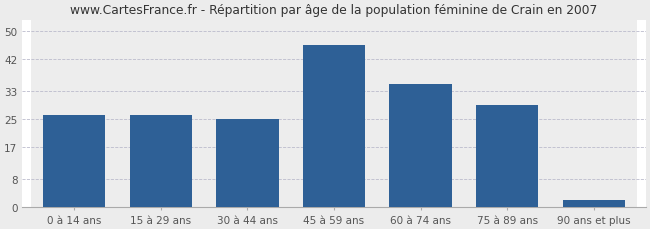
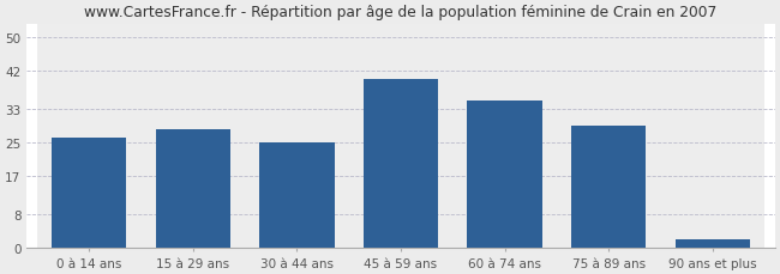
15 à 29 ans: 26 -> 28
45 à 59 ans: 46 -> 40
